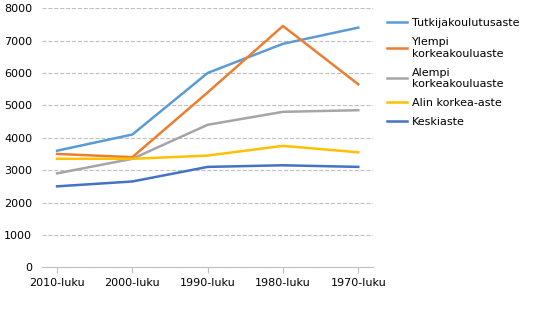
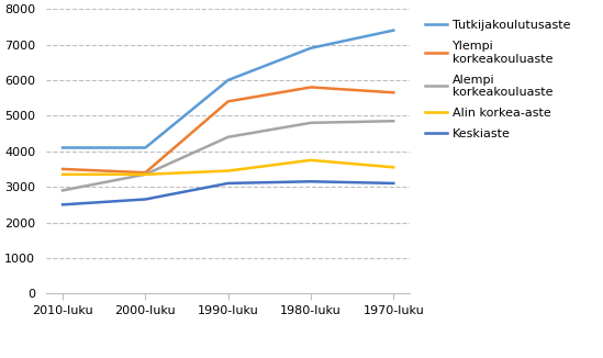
Tutkijakoulutusaste/2010-luku: 3600 -> 4100
Ylempi korkeakouluaste/1980-luku: 7450 -> 5800
